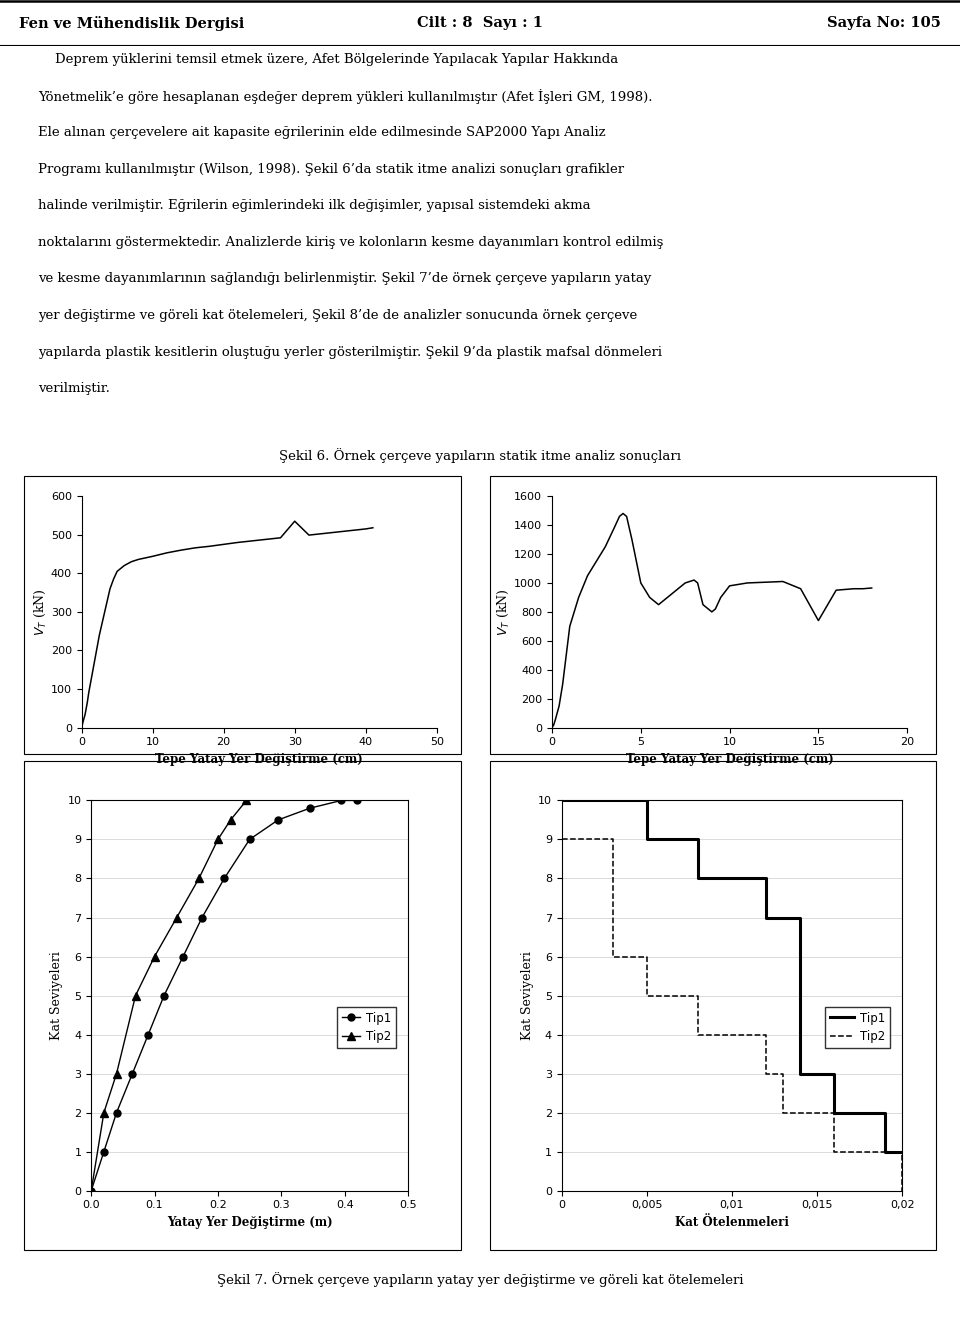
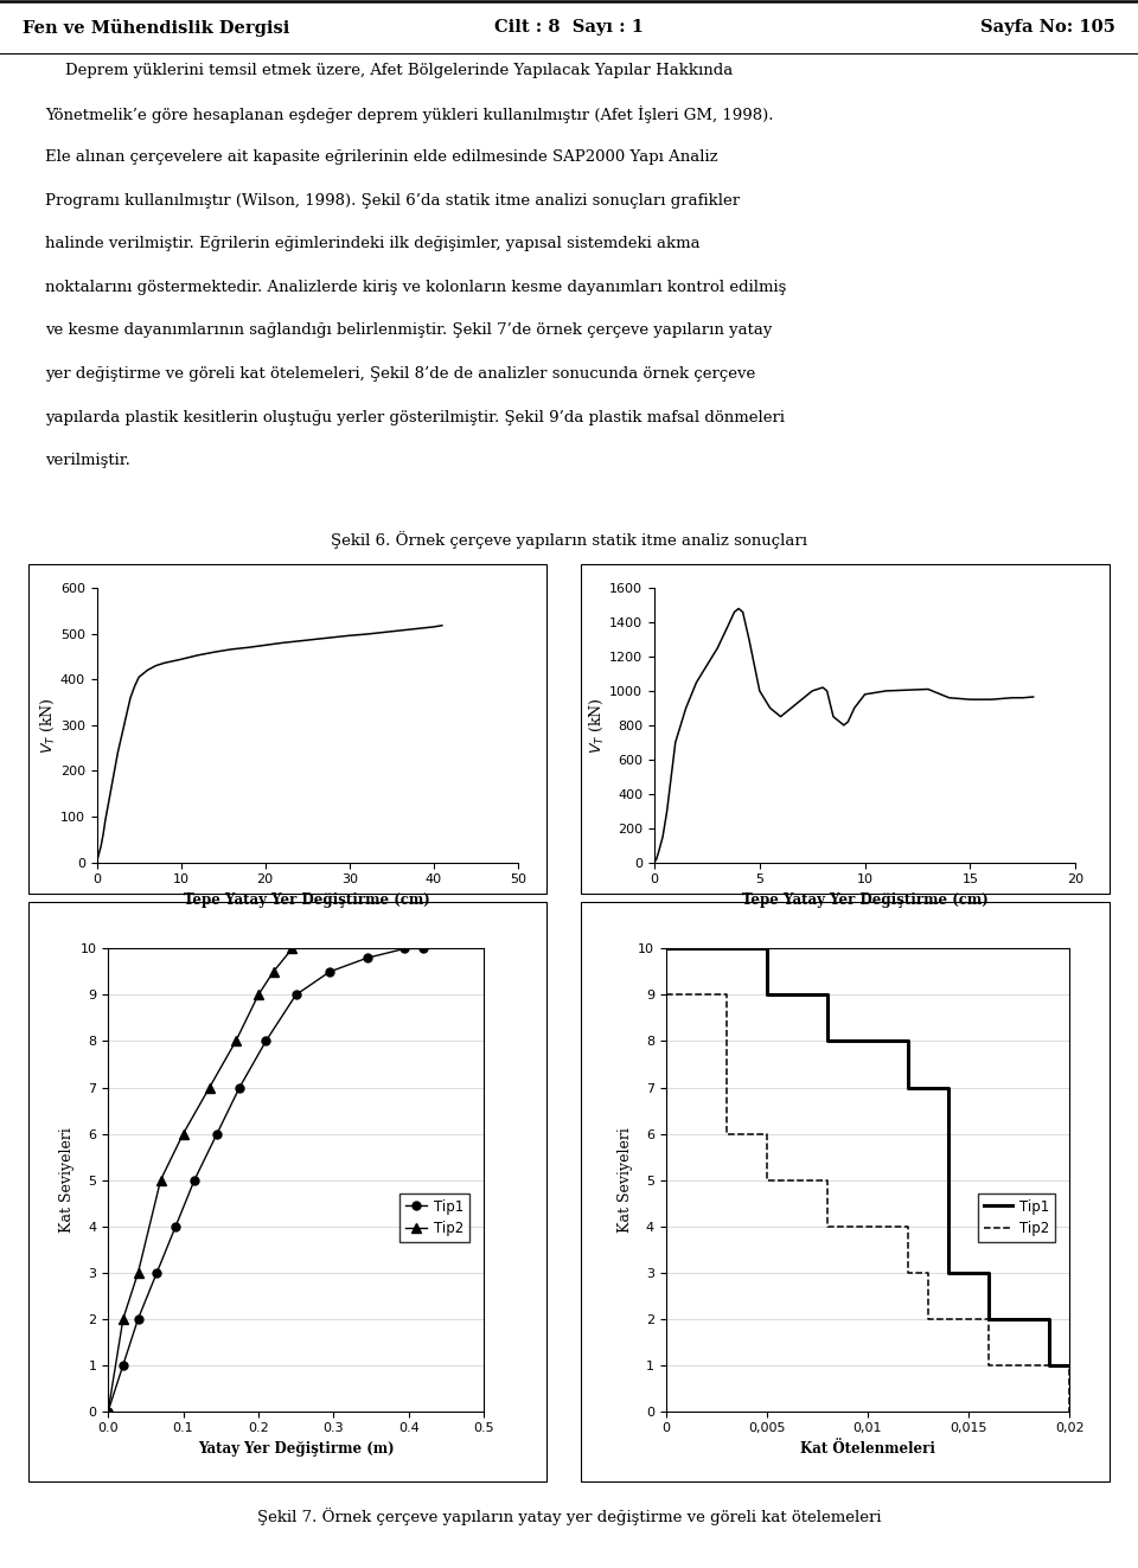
30: 535 -> 496
15: 740 -> 950
